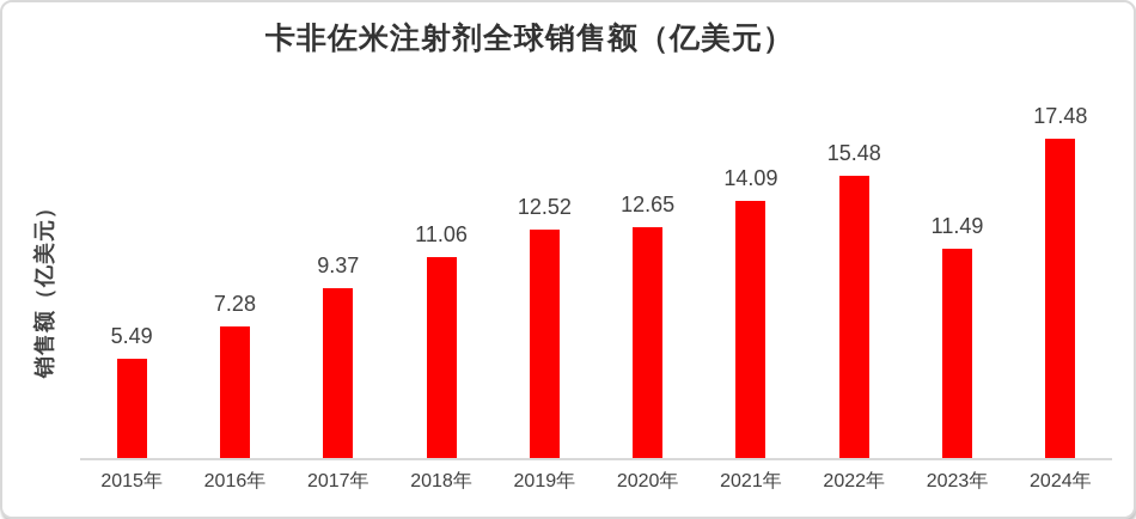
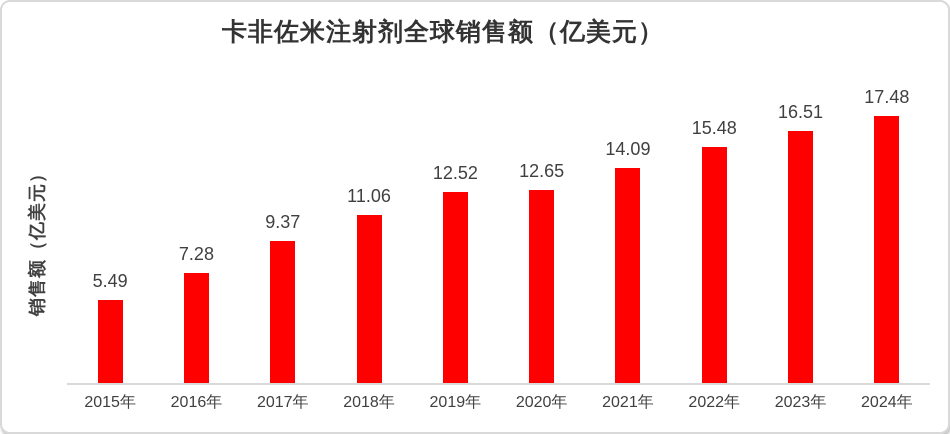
2023年: 11.49 -> 16.51
